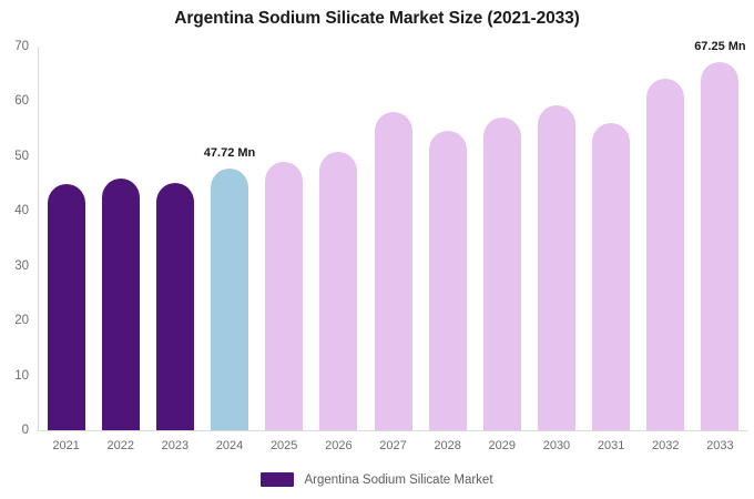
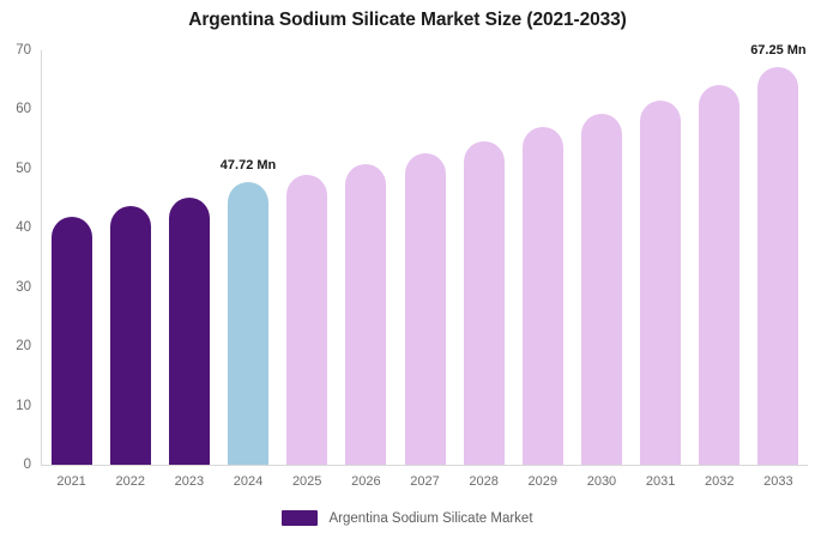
2021: 45 -> 42
2022: 46 -> 44
2027: 58 -> 53
2031: 56 -> 62
